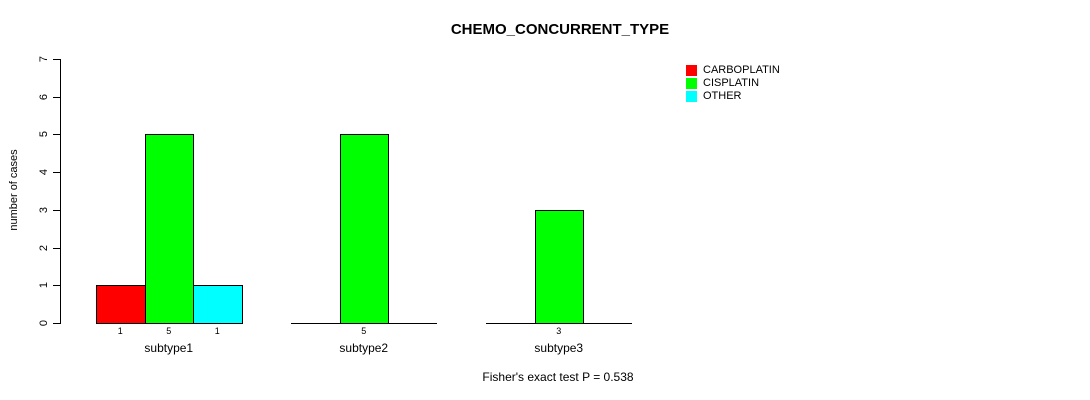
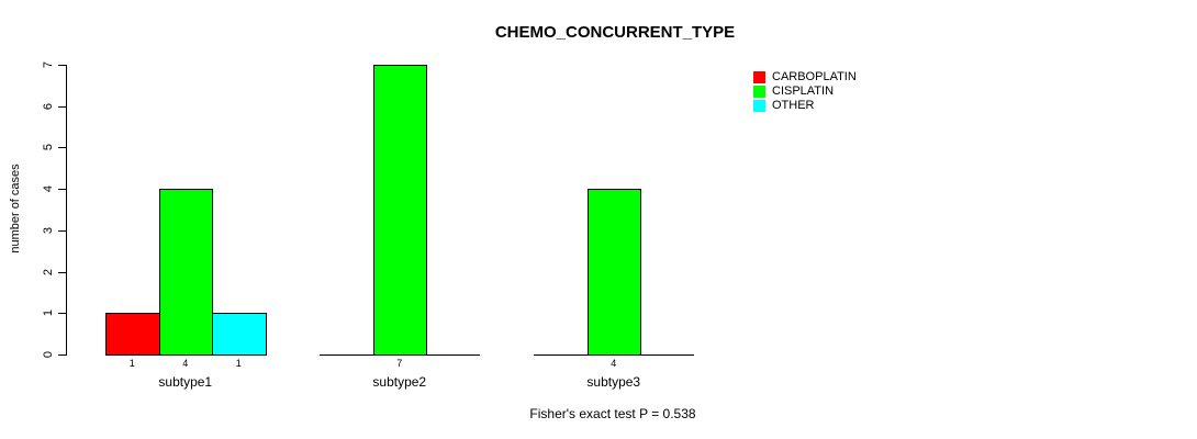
CISPLATIN/subtype1: 5 -> 4
CISPLATIN/subtype2: 5 -> 7
CISPLATIN/subtype3: 3 -> 4
